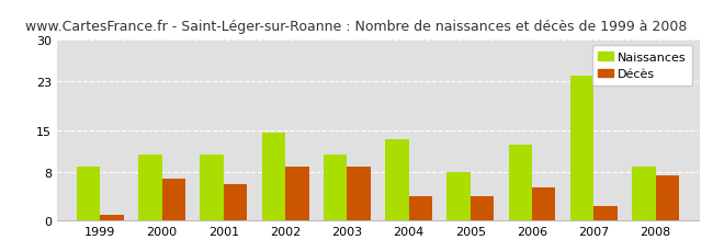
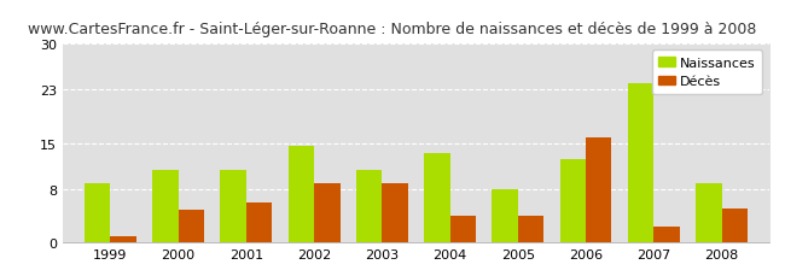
Décès/2000: 7.0 -> 5.0
Décès/2006: 5.5 -> 15.8
Décès/2008: 7.5 -> 5.2
